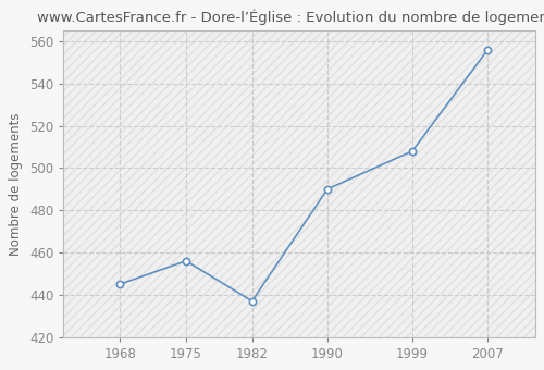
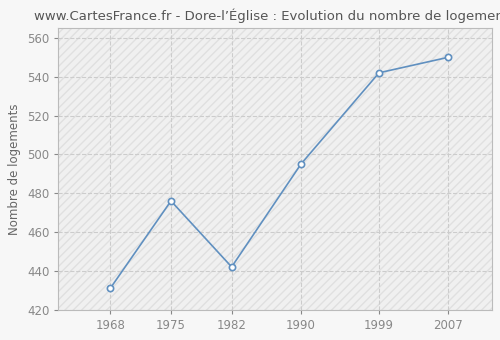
1968: 445 -> 431
1975: 456 -> 476
1982: 437 -> 442
1990: 490 -> 495
1999: 508 -> 542
2007: 556 -> 550
